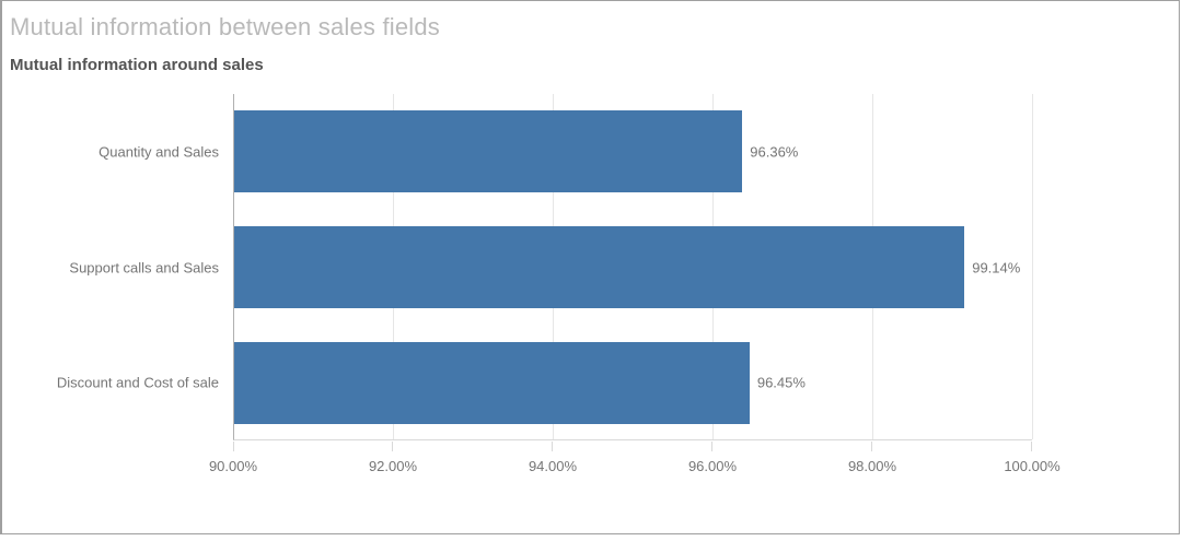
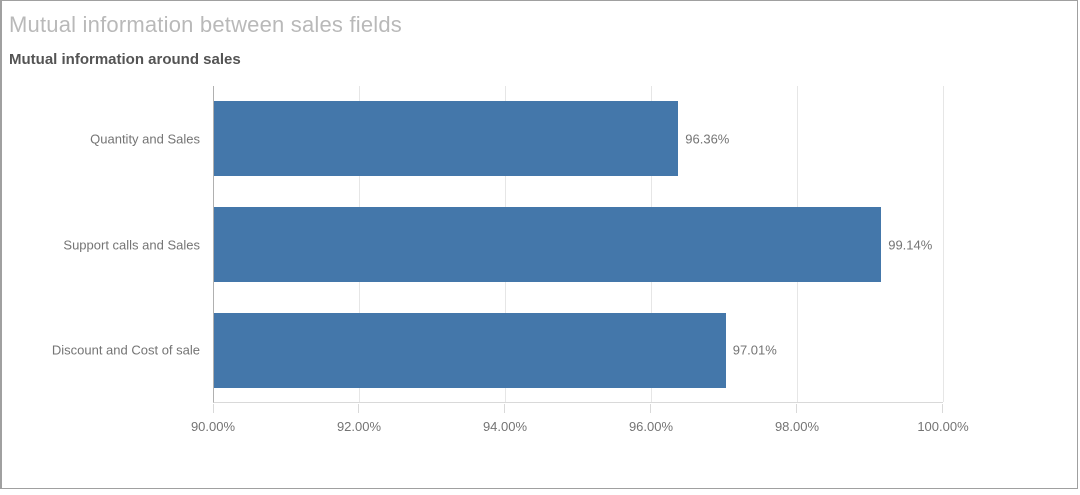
Discount and Cost of sale: 96.45% -> 97.01%
